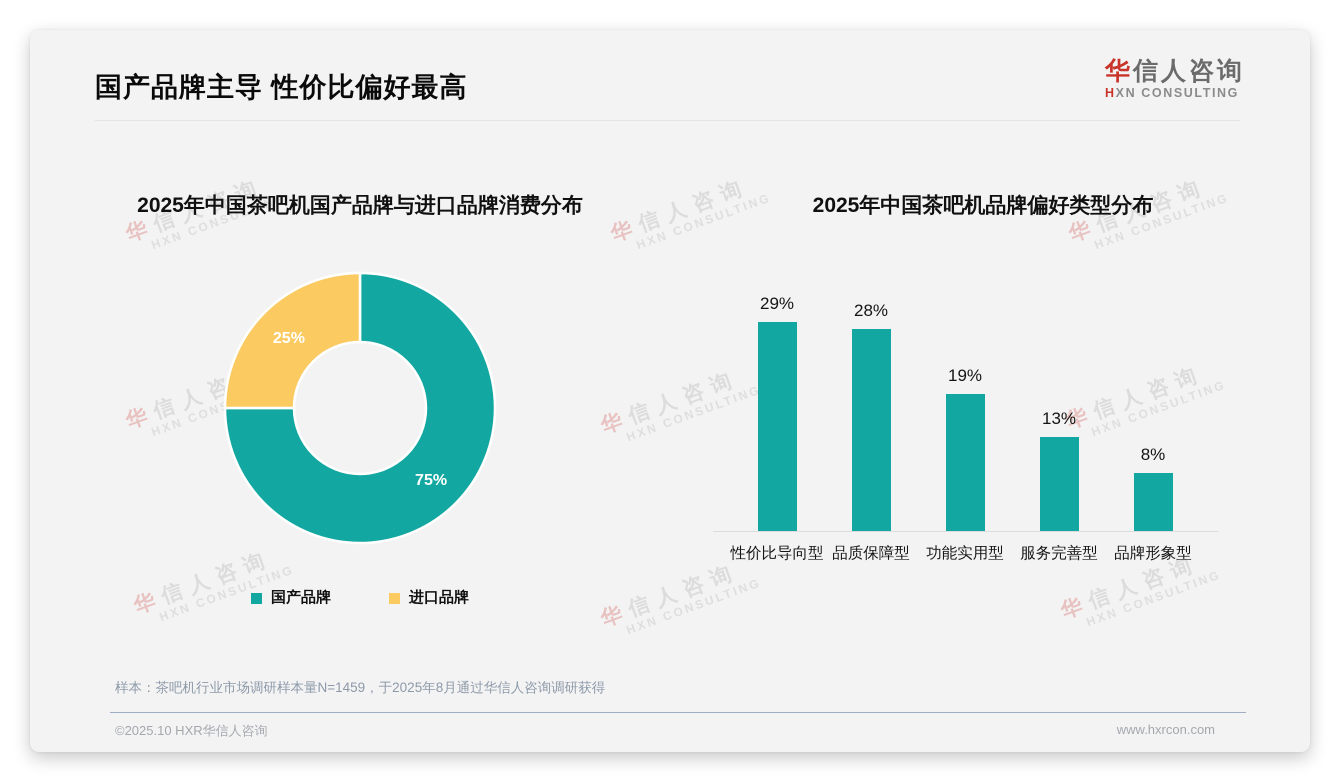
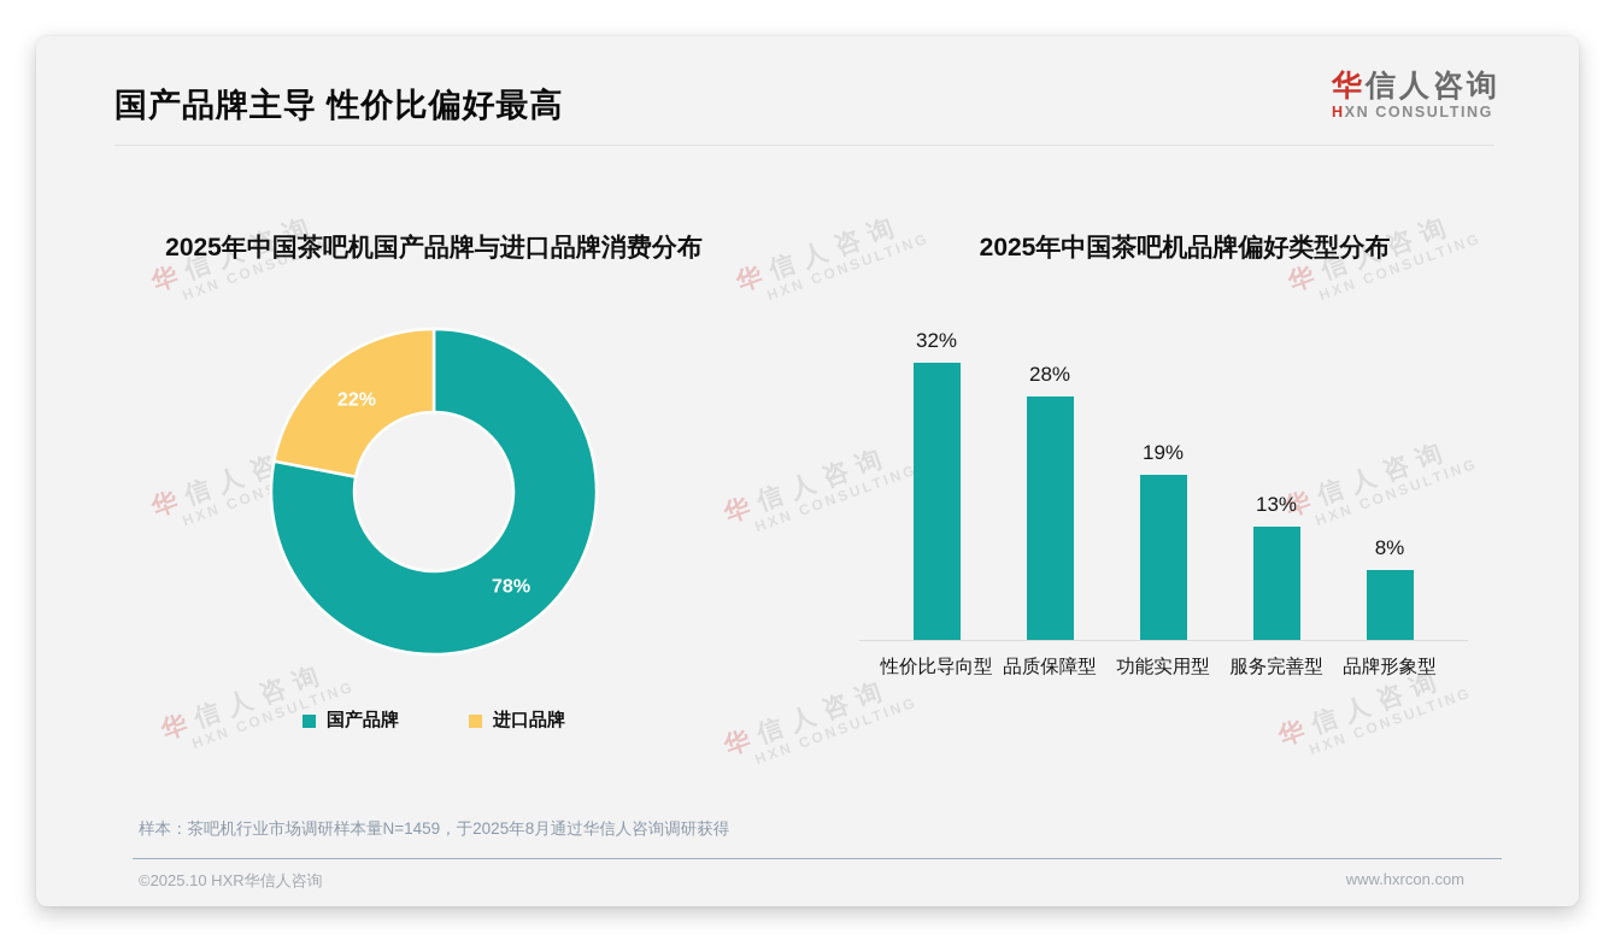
2025年中国茶吧机国产品牌与进口品牌消费分布/国产品牌: 75% -> 78%
2025年中国茶吧机国产品牌与进口品牌消费分布/进口品牌: 25% -> 22%
2025年中国茶吧机品牌偏好类型分布/性价比导向型: 29% -> 32%
